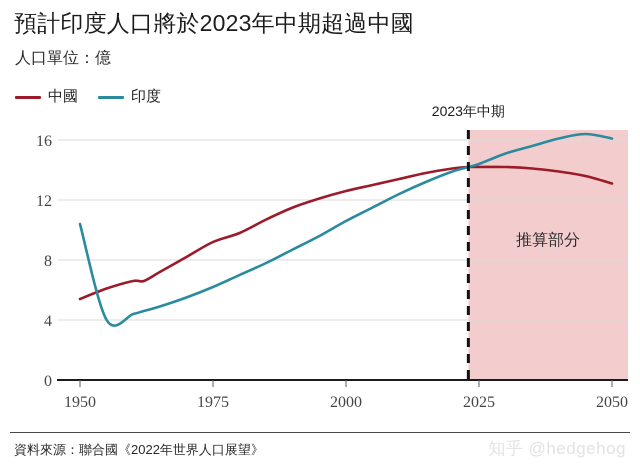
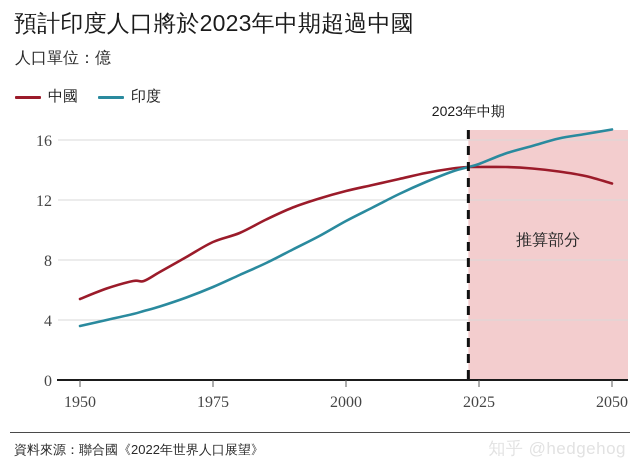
印度/1950: 10.4 -> 3.6
印度/2050: 16.1 -> 16.7
